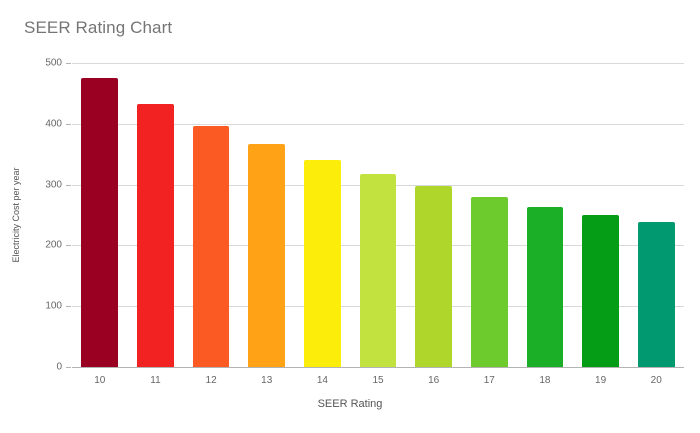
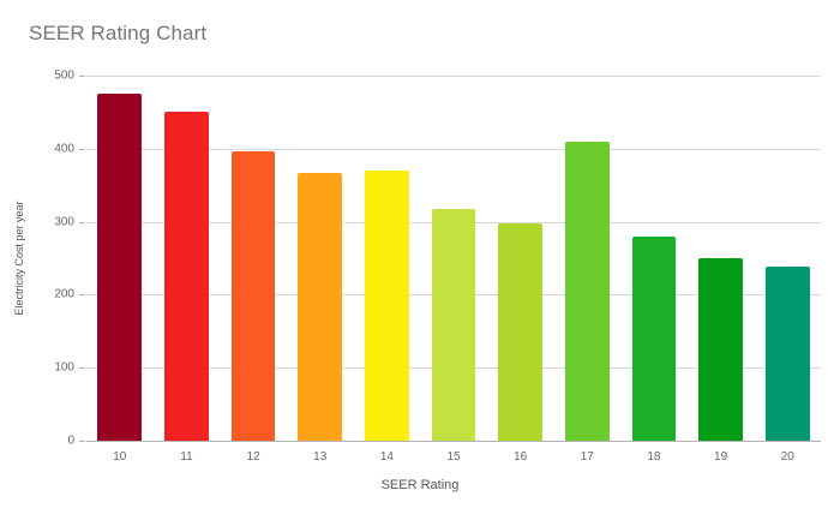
11: 430 -> 450
14: 340 -> 370
17: 280 -> 410
18: 260 -> 280
